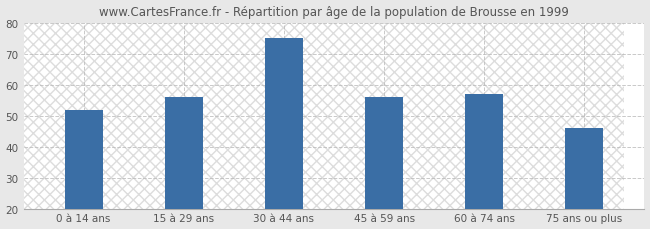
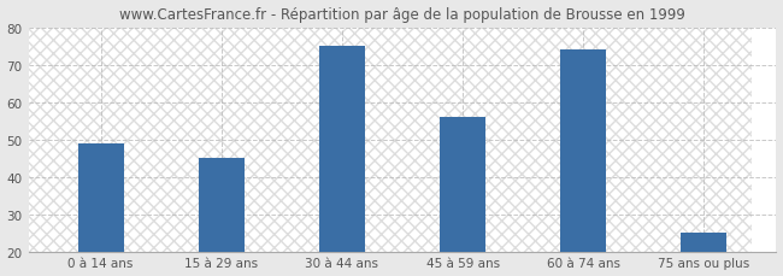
0 à 14 ans: 52 -> 49
15 à 29 ans: 56 -> 45
60 à 74 ans: 57 -> 74
75 ans ou plus: 46 -> 25
